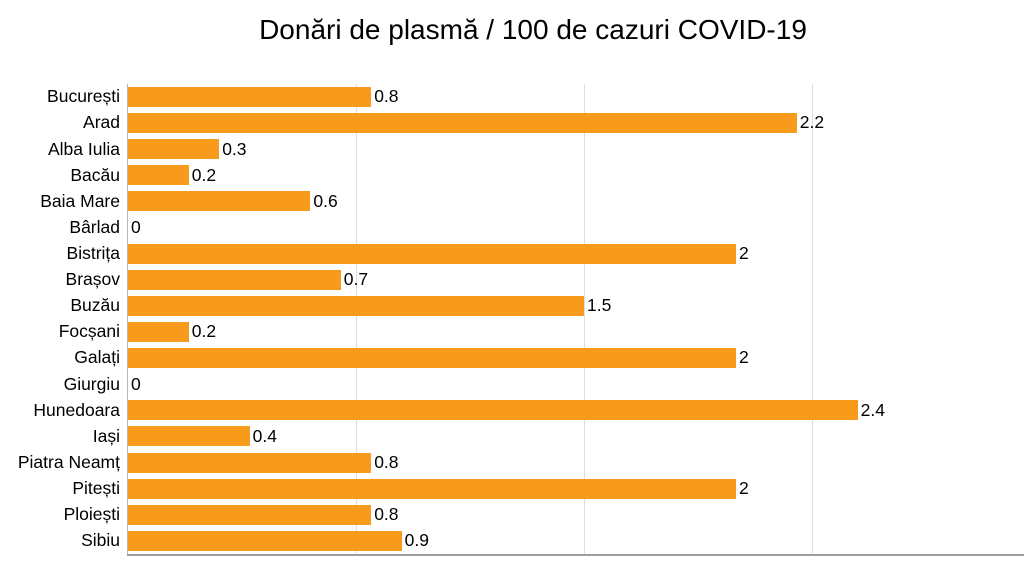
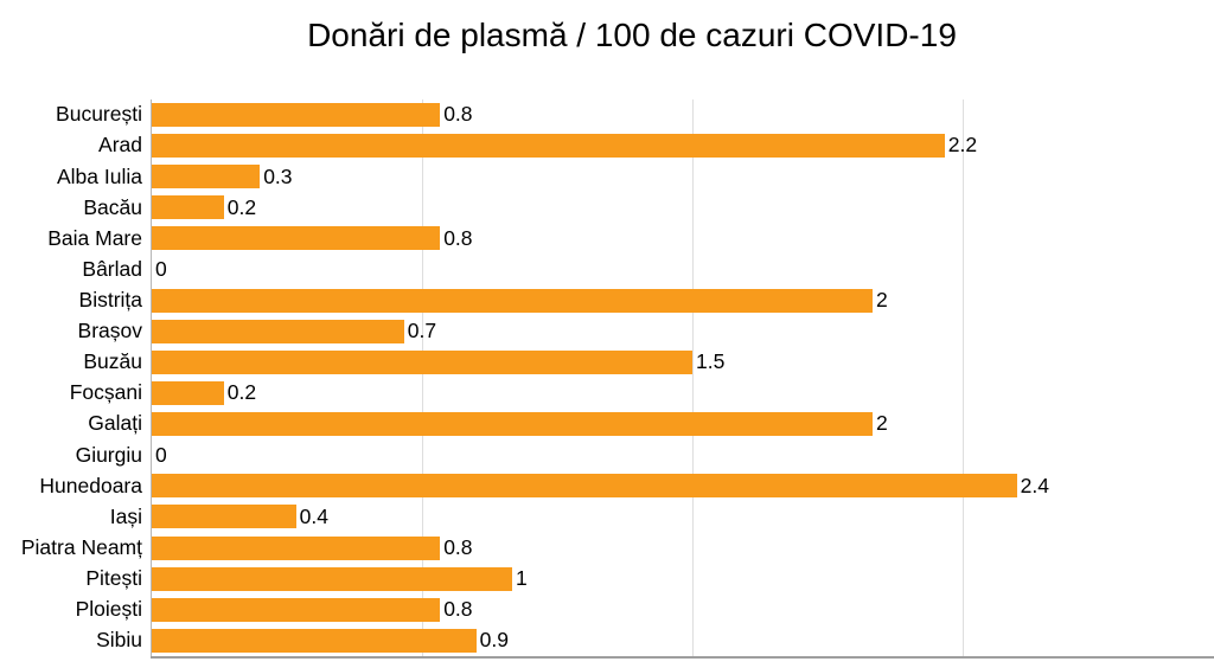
Baia Mare: 0.6 -> 0.8
Pitești: 2 -> 1
